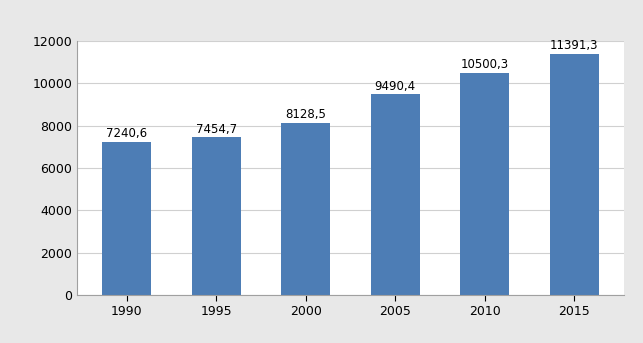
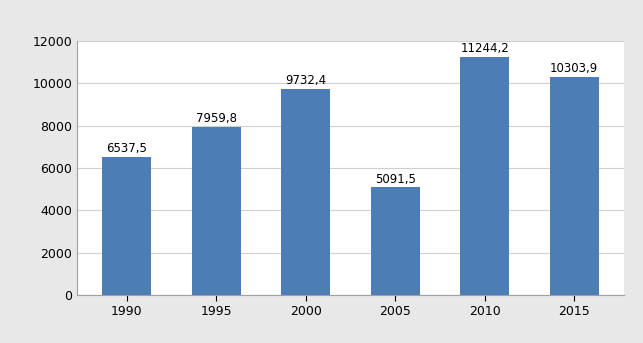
1990: 7240,6 -> 6537,5
1995: 7454,7 -> 7959,8
2000: 8128,5 -> 9732,4
2005: 9490,4 -> 5091,5
2010: 10500,3 -> 11244,2
2015: 11391,3 -> 10303,9
